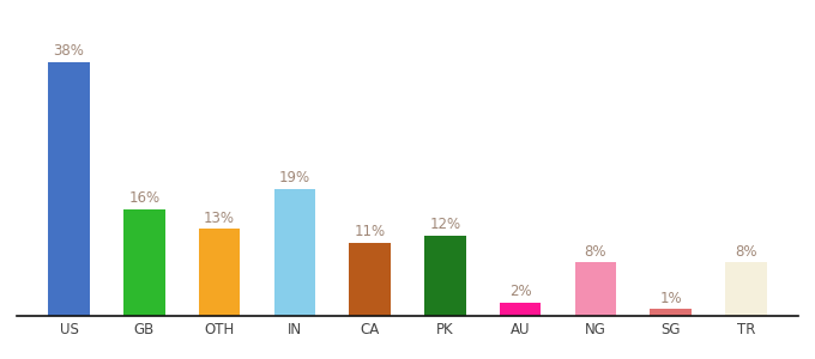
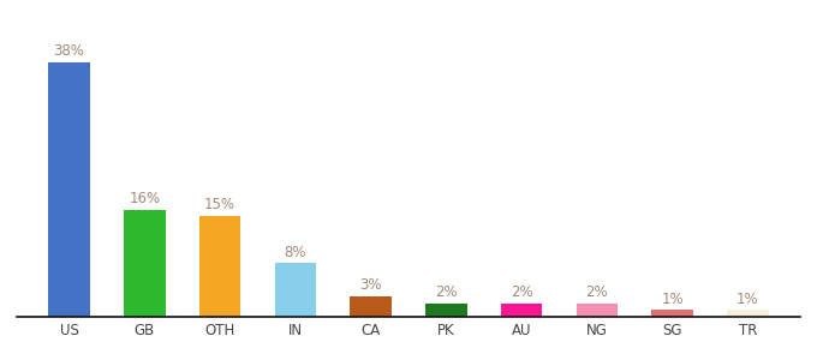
OTH: 13% -> 15%
IN: 19% -> 8%
CA: 11% -> 3%
PK: 12% -> 2%
NG: 8% -> 2%
TR: 8% -> 1%
